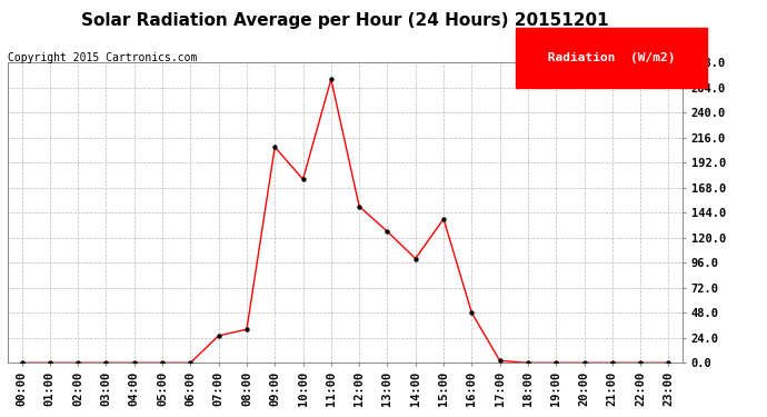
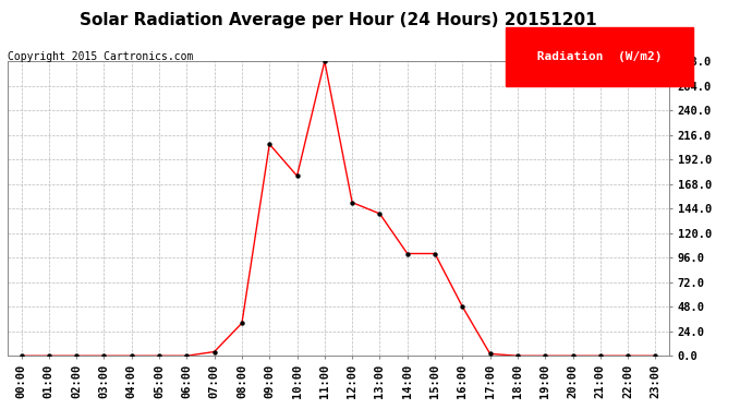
07:00: 26 -> 4
11:00: 272 -> 288
13:00: 126 -> 139
15:00: 138 -> 100
